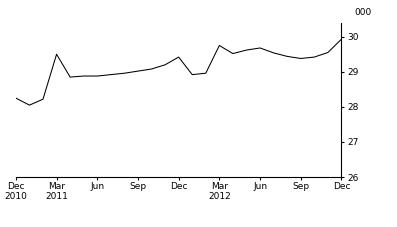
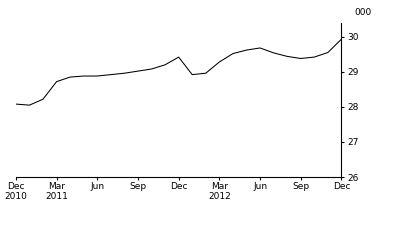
Dec 2010: 28.25 -> 28.08
Mar 2011: 29.50 -> 28.72
Mar 2012: 29.75 -> 29.28
